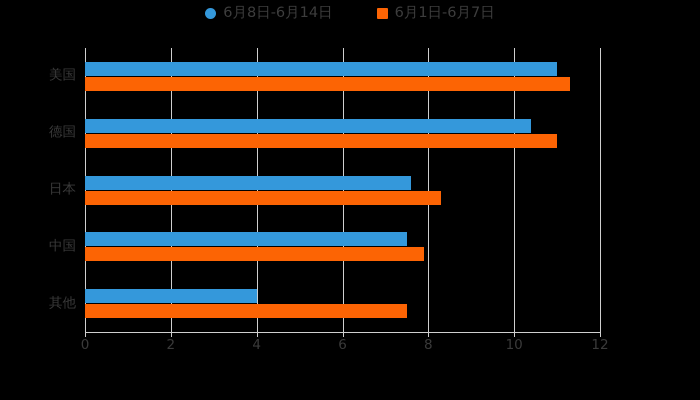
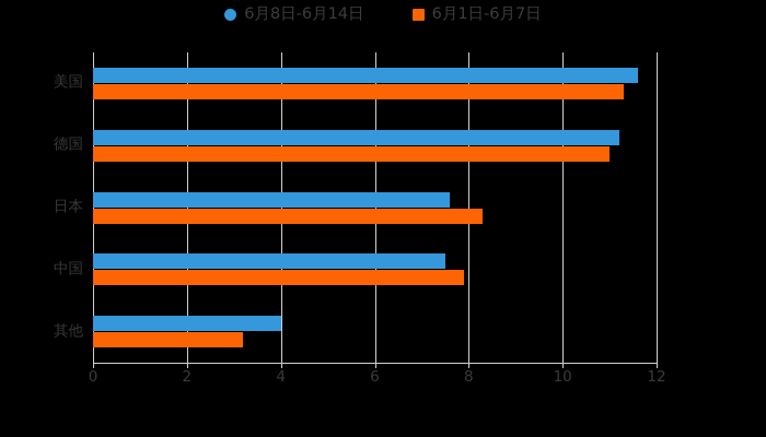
6月8日-6月14日/美国: 11.0 -> 11.6
6月8日-6月14日/德国: 10.4 -> 11.2
6月1日-6月7日/其他: 7.5 -> 3.2
